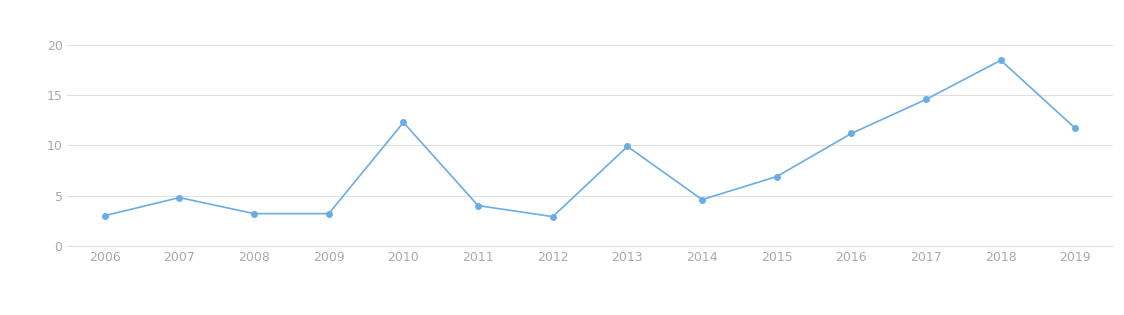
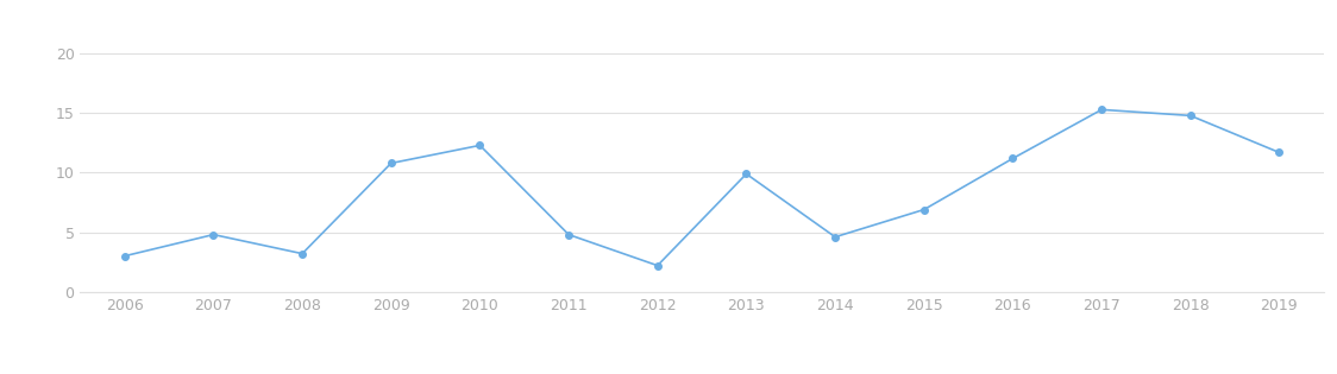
2009: 3.2 -> 10.8
2011: 4.0 -> 4.8
2012: 2.9 -> 2.2
2017: 14.6 -> 15.3
2018: 18.5 -> 14.8
